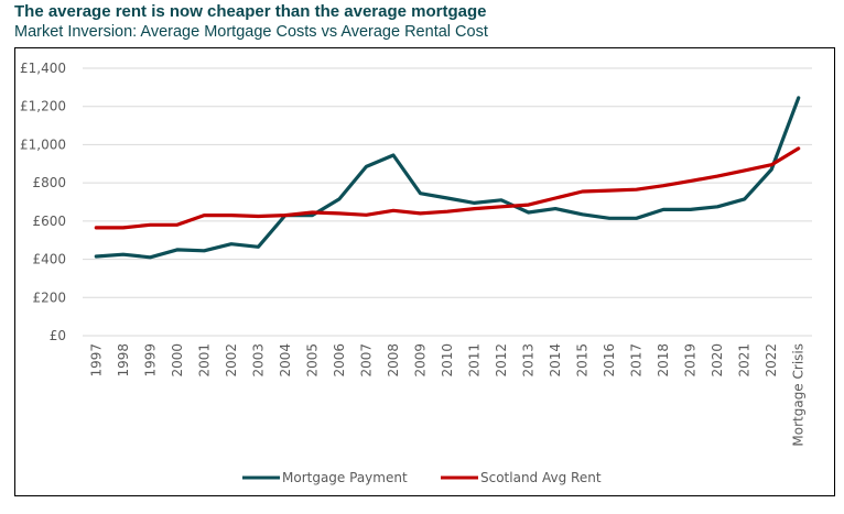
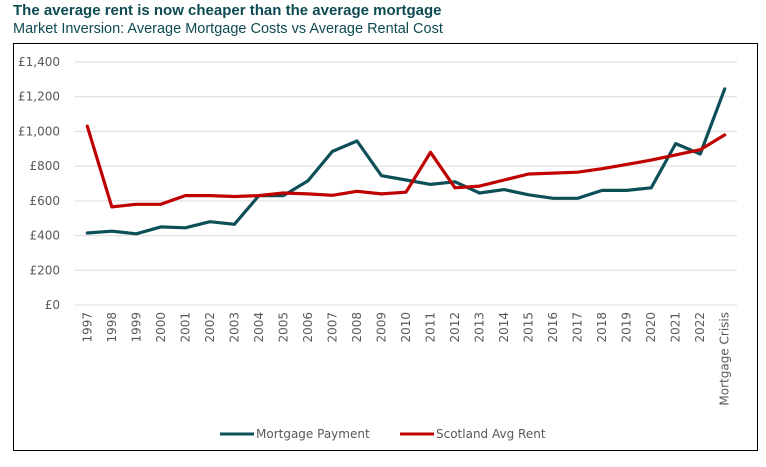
Scotland Avg Rent/1997: £560 -> £1030
Scotland Avg Rent/2011: £660 -> £880
Mortgage Payment/2021: £720 -> £930
